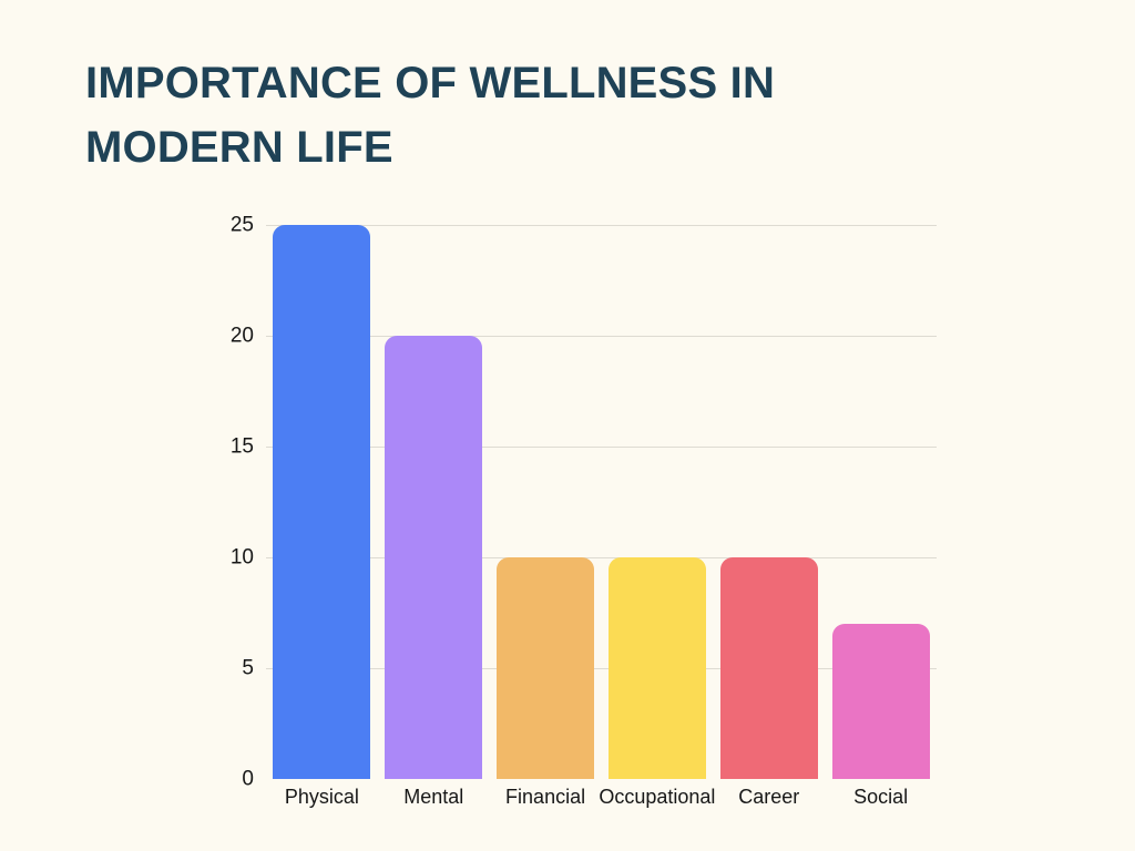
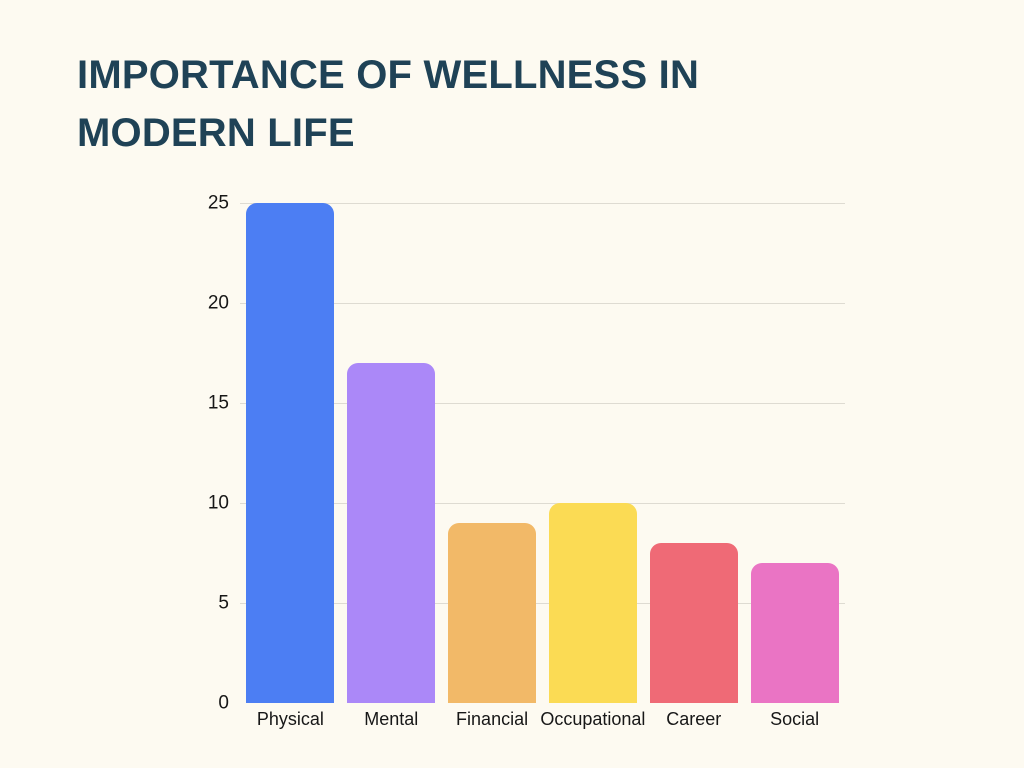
Mental: 20 -> 17
Financial: 10 -> 9
Career: 10 -> 8
